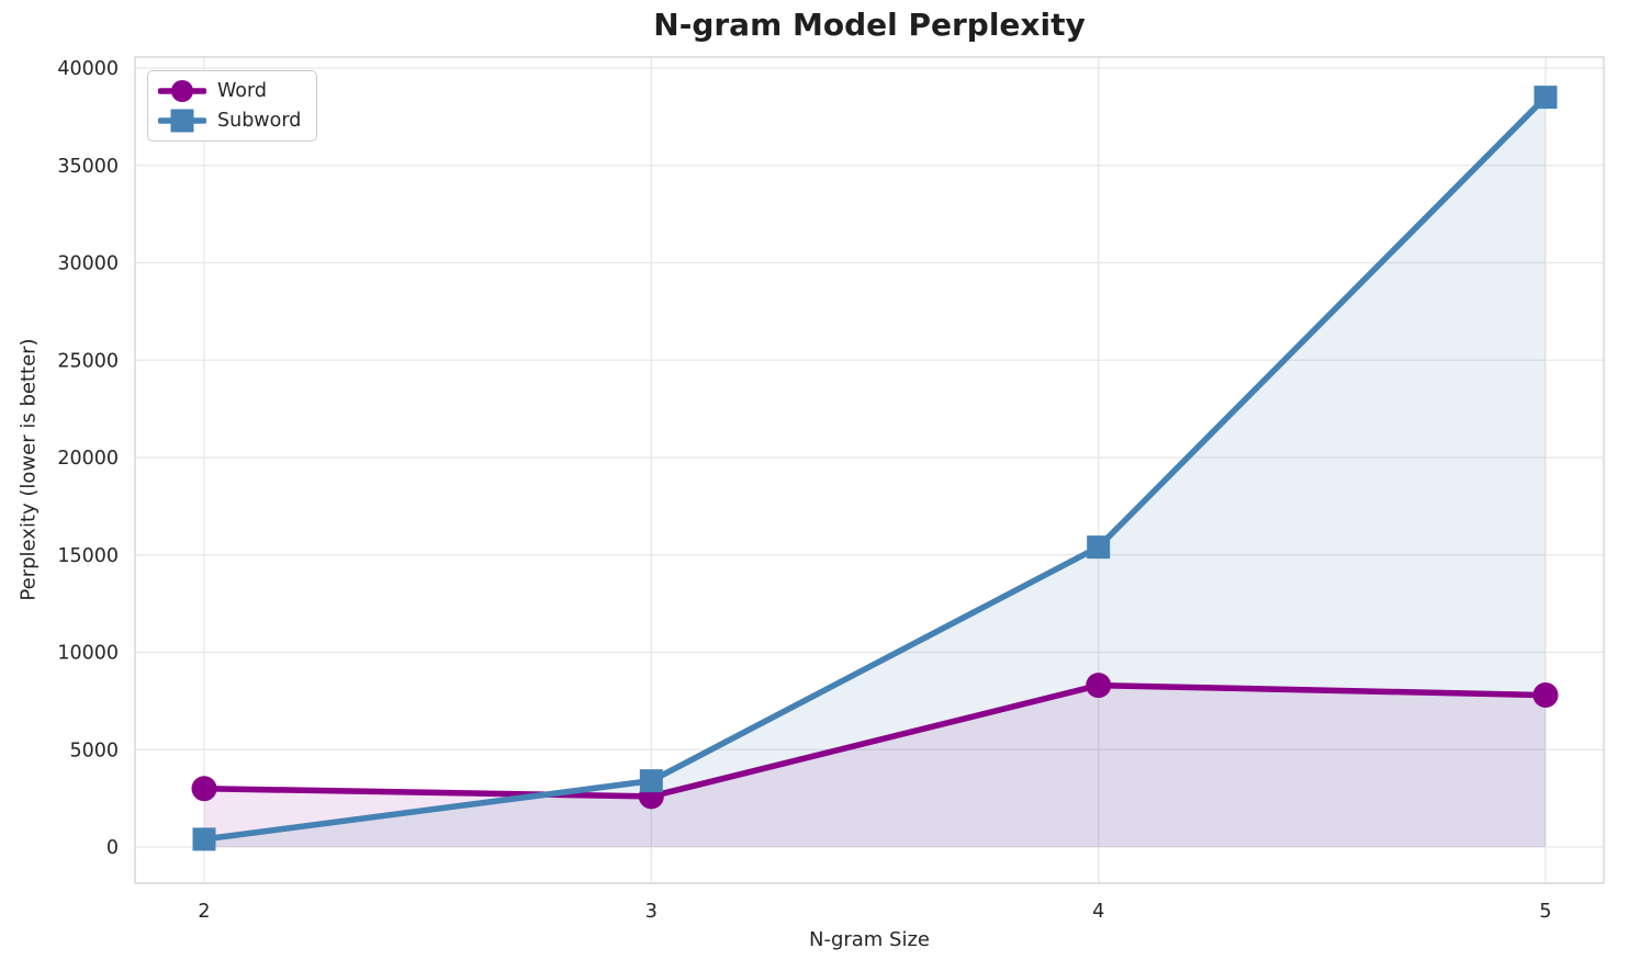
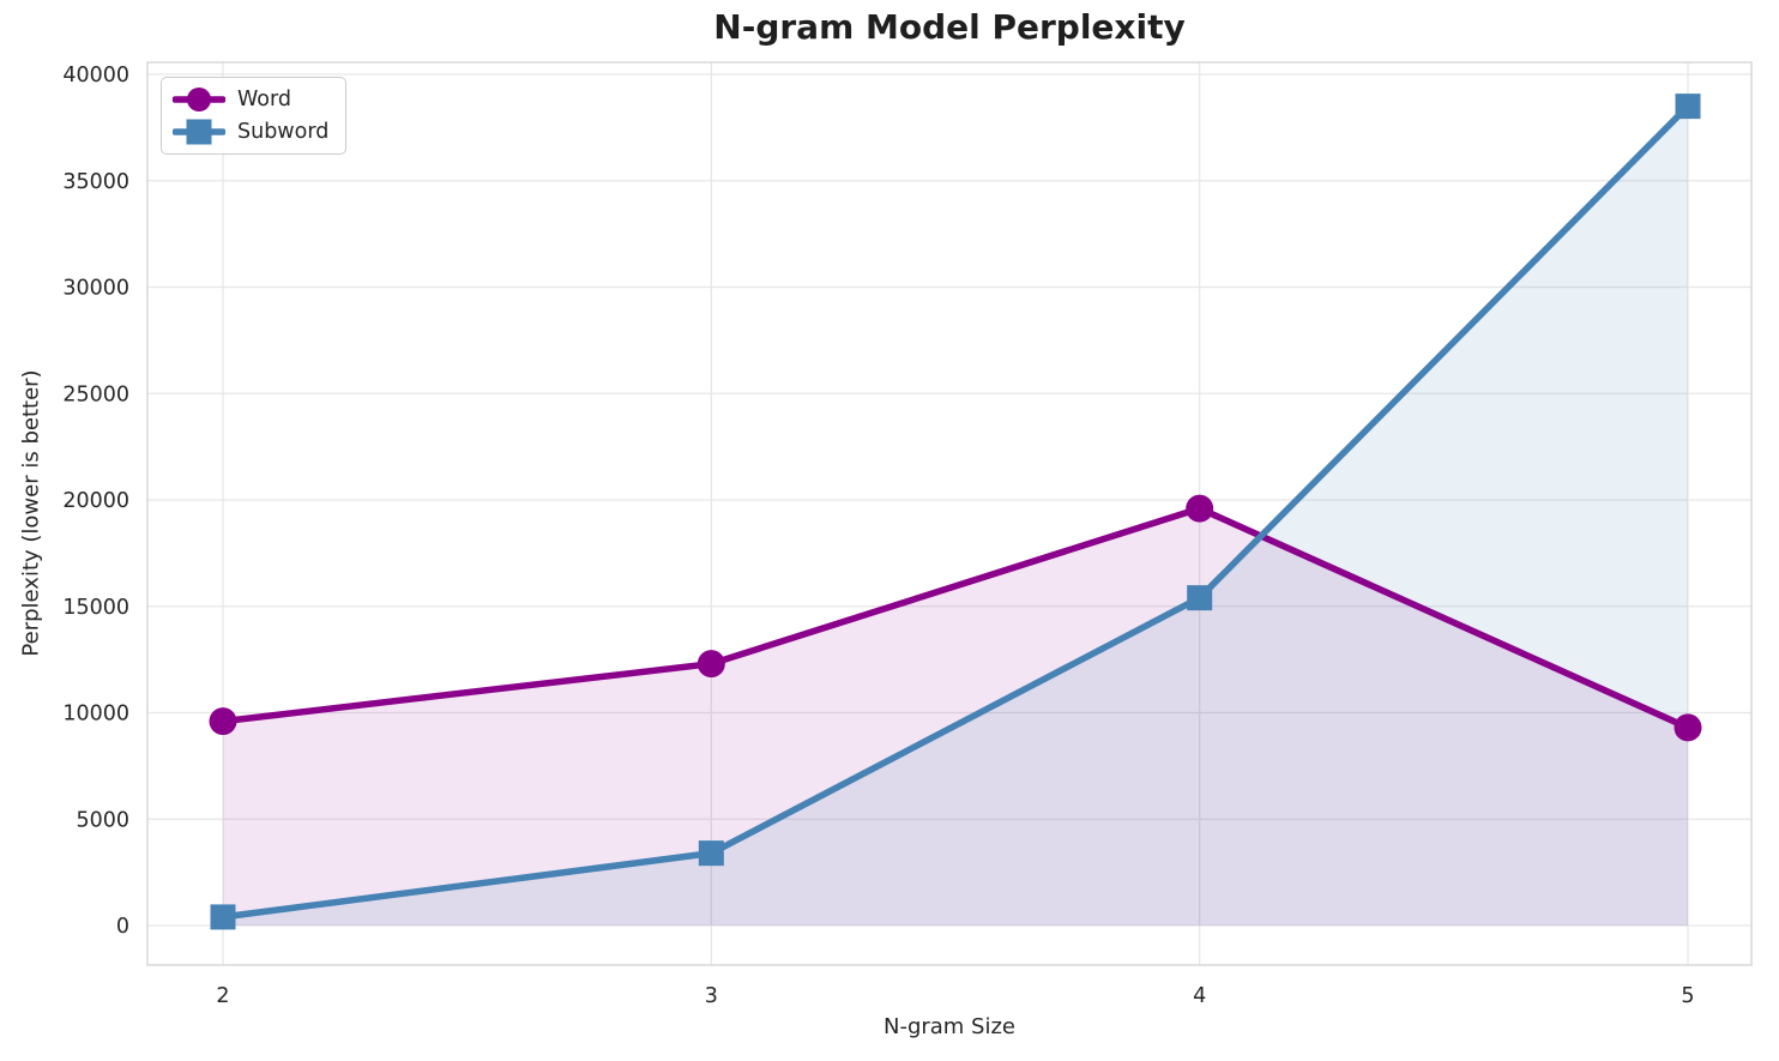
Word/2: 3000 -> 9600
Word/3: 2600 -> 12300
Word/4: 8300 -> 19600
Word/5: 7800 -> 9300
